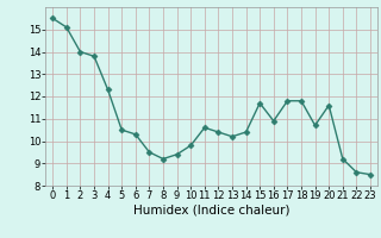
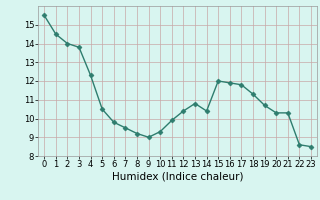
1: 15.1 -> 14.5
6: 10.3 -> 9.8
9: 9.4 -> 9.0
10: 9.8 -> 9.3
11: 10.6 -> 9.9
13: 10.2 -> 10.8
15: 11.7 -> 12.0
16: 10.9 -> 11.9
18: 11.8 -> 11.3
20: 11.6 -> 10.3
21: 9.2 -> 10.3
